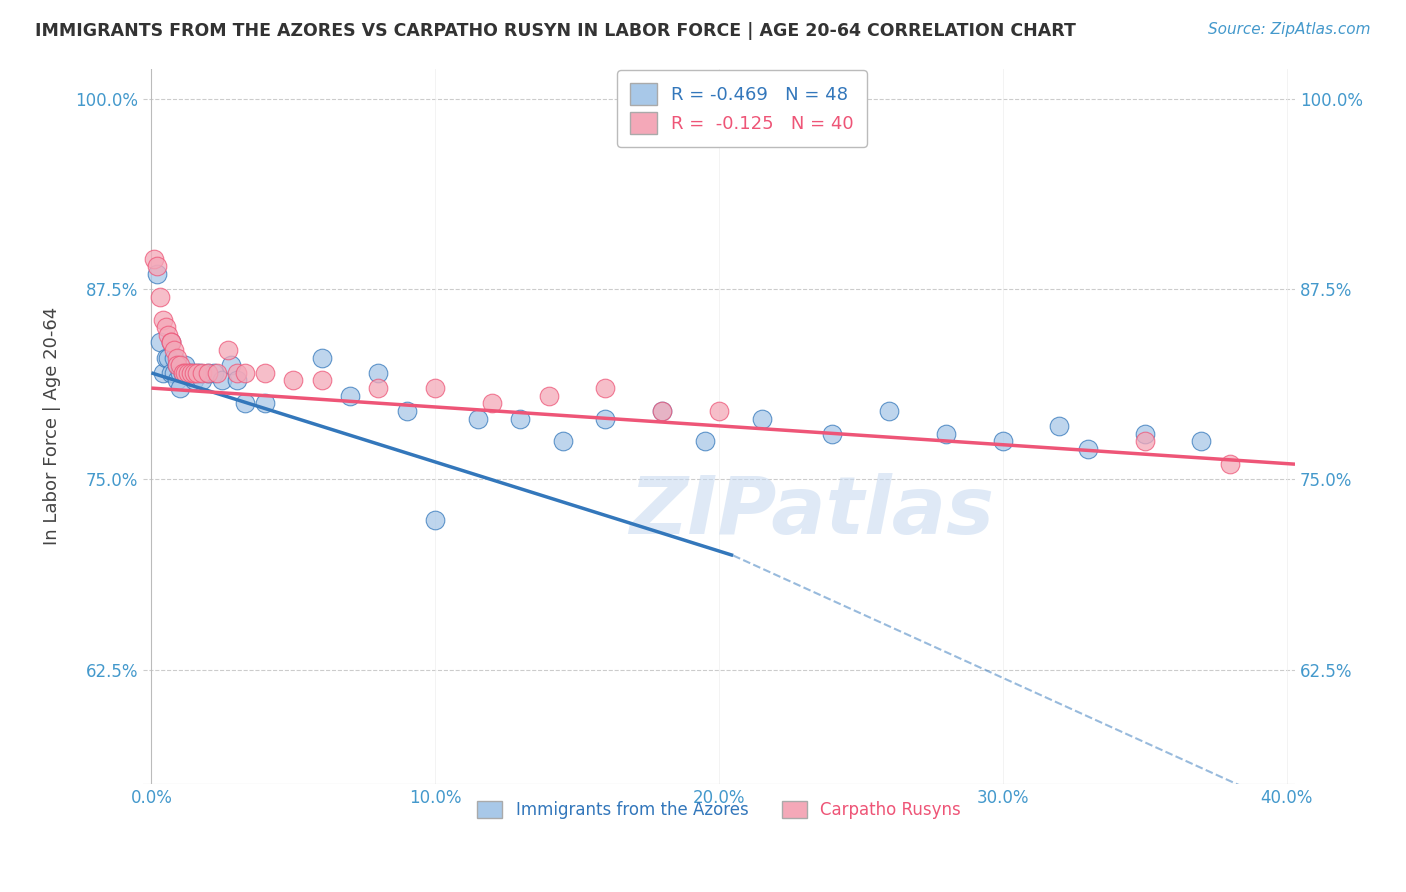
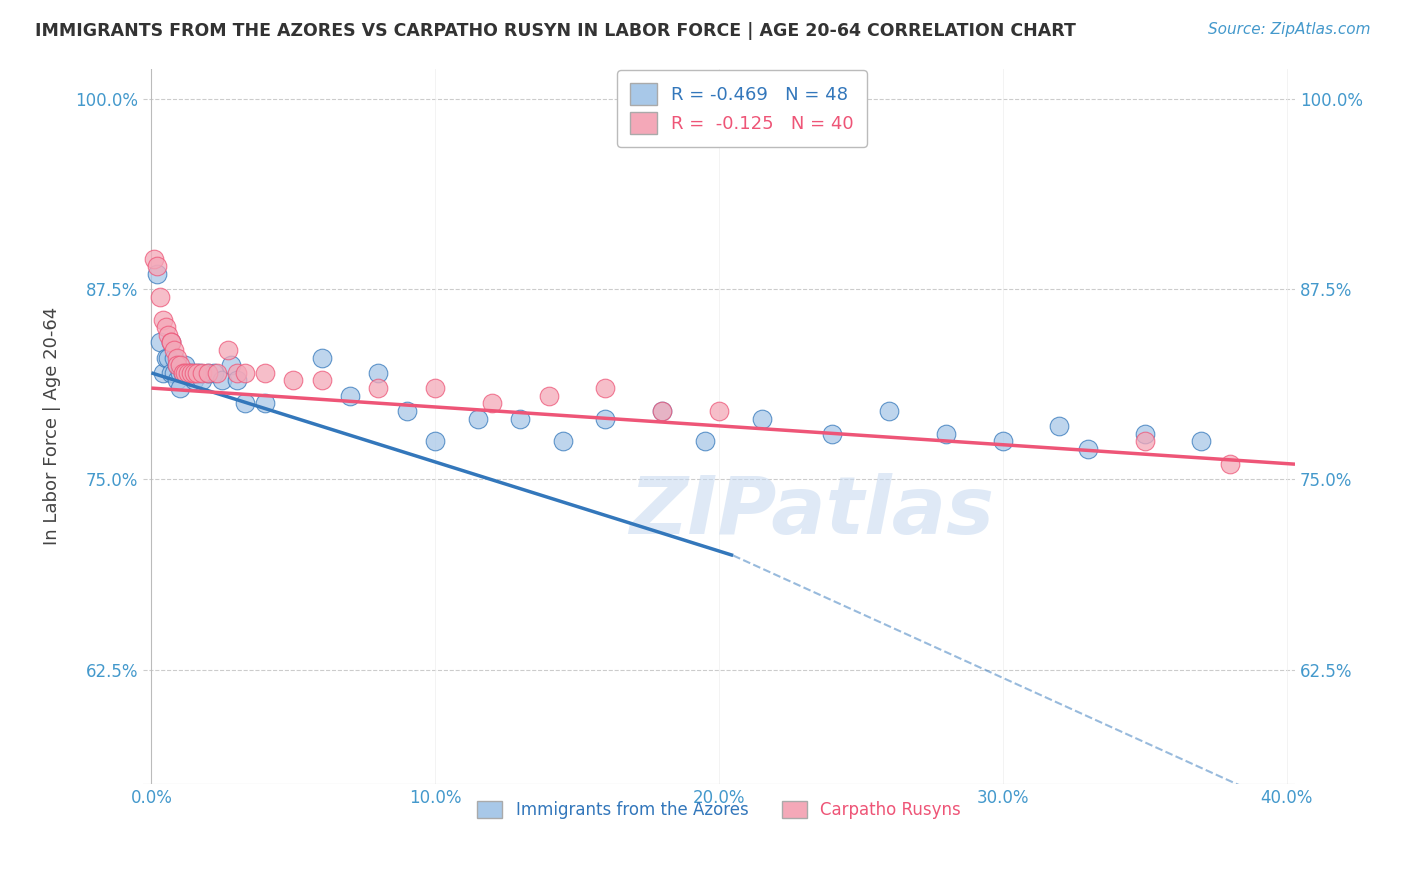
Immigrants from the Azores/10.0%: 72.3% -> 77.5%
